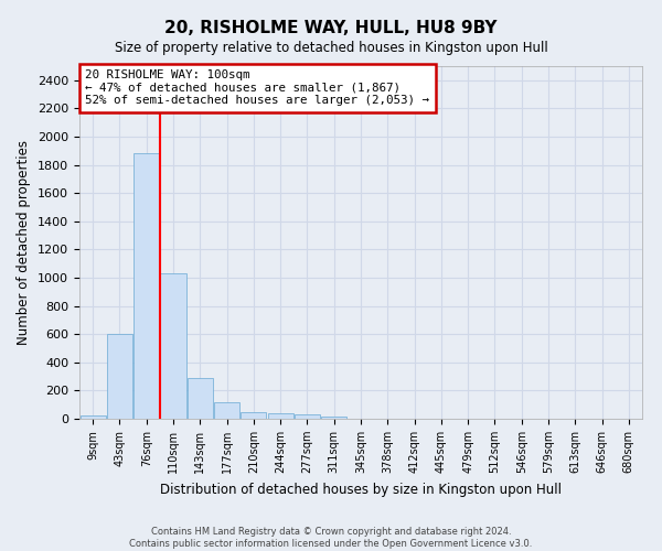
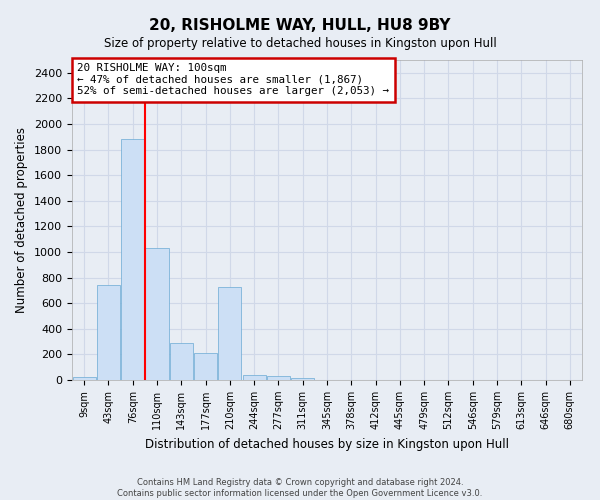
43sqm: 600 -> 740
177sqm: 120 -> 210
210sqm: 50 -> 730
